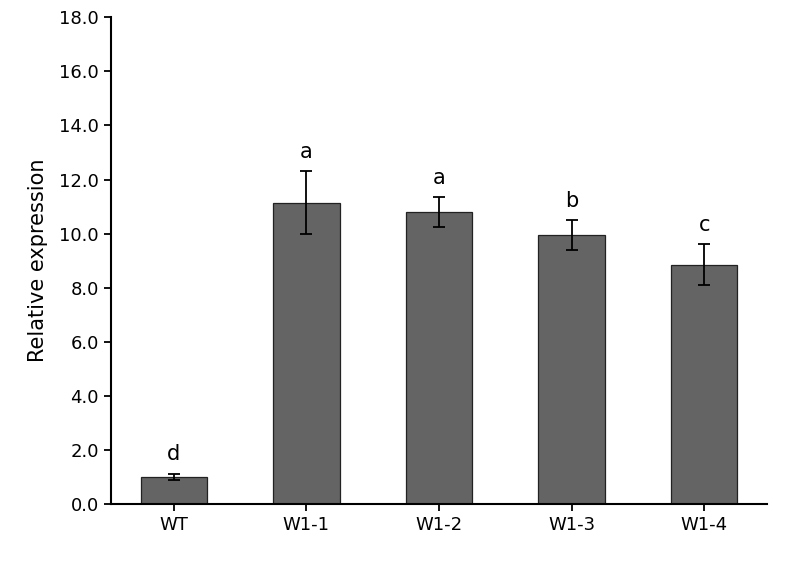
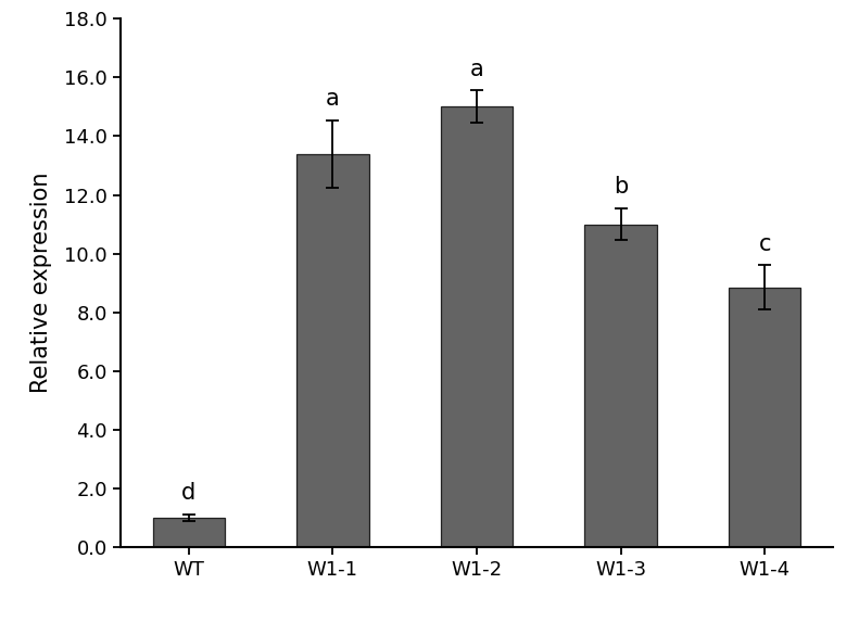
W1-1: 11.15 -> 13.40
W1-2: 10.80 -> 15.00
W1-3: 9.95 -> 11.00
